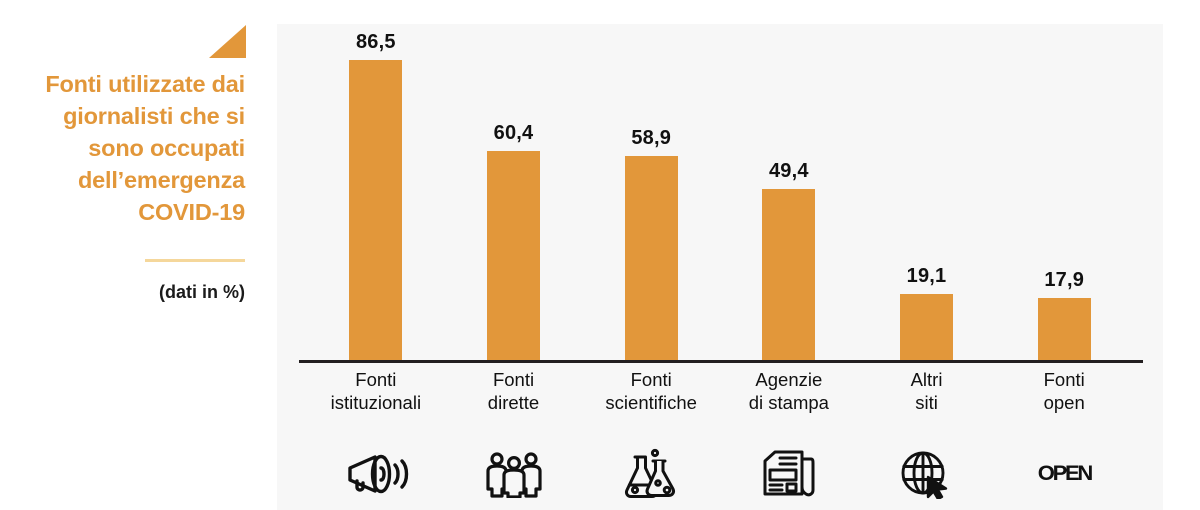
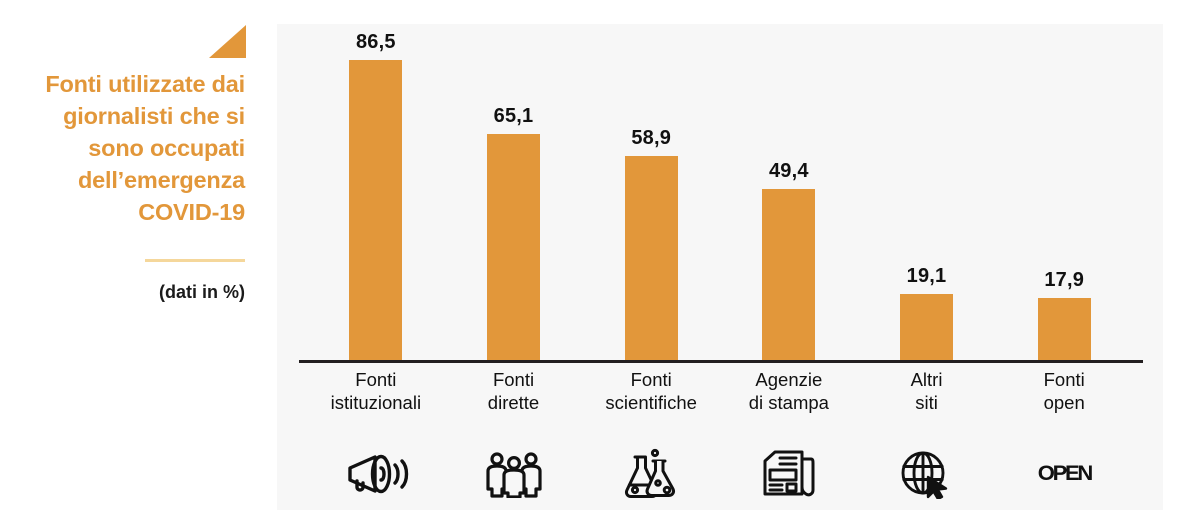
Fonti dirette: 60,4 -> 65,1
